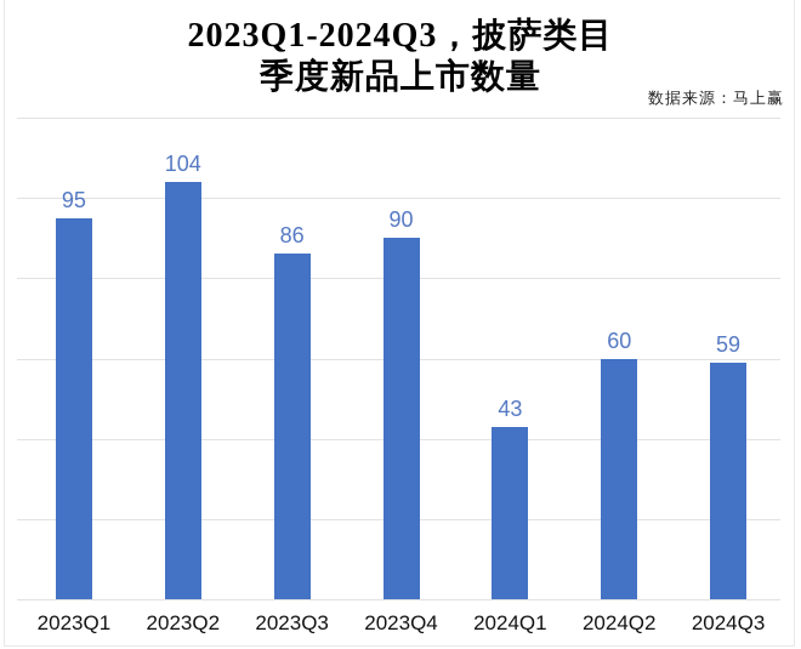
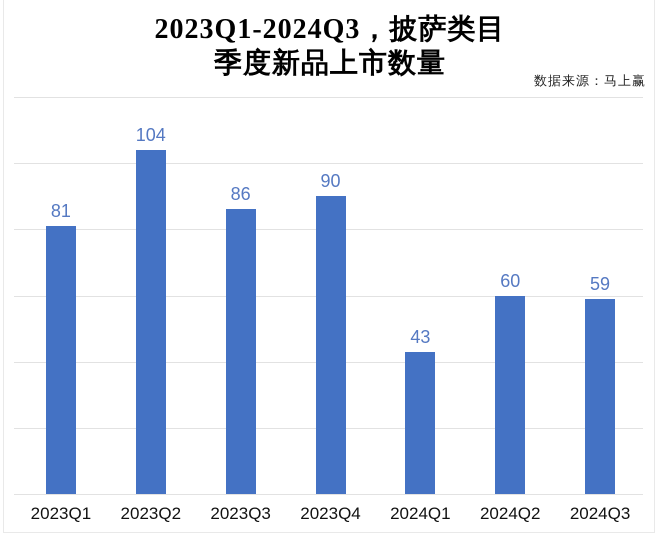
2023Q1: 95 -> 81
